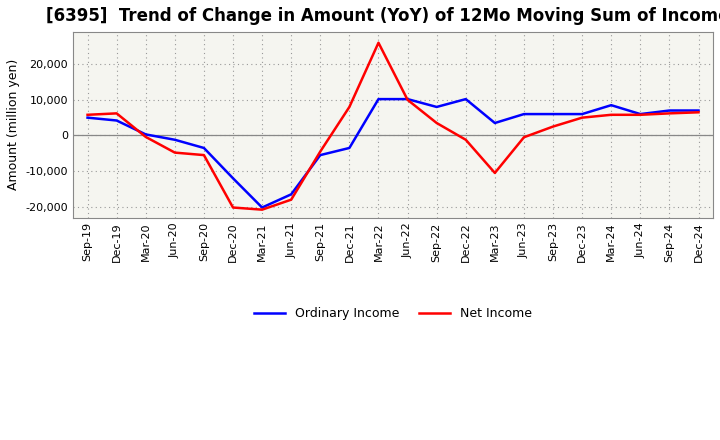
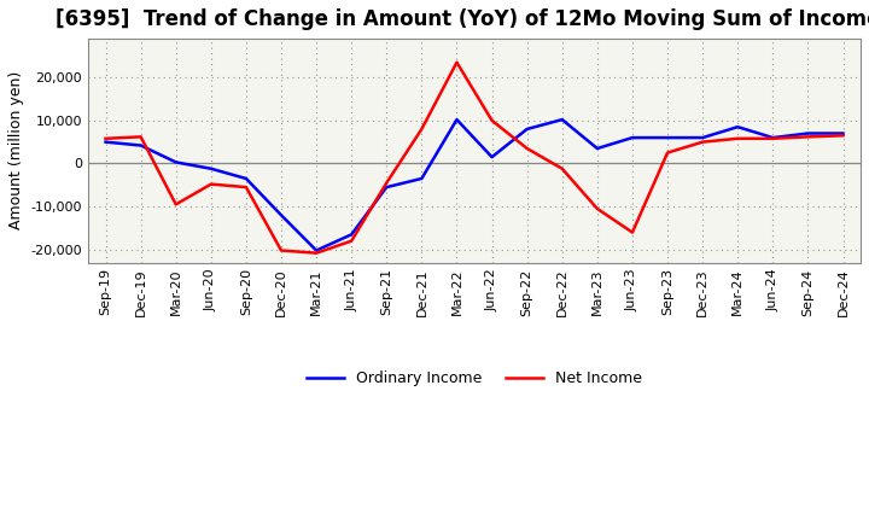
Net Income/Mar-20: -400 -> -9,500
Net Income/Mar-22: 26,000 -> 23,500
Ordinary Income/Jun-22: 10,200 -> 1,500
Net Income/Jun-23: -500 -> -16,000
